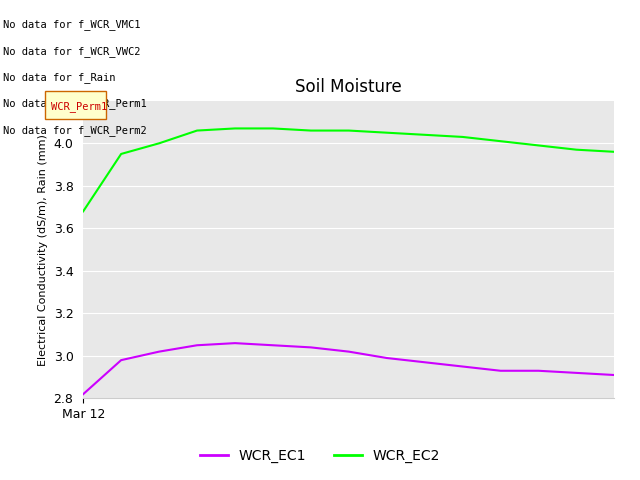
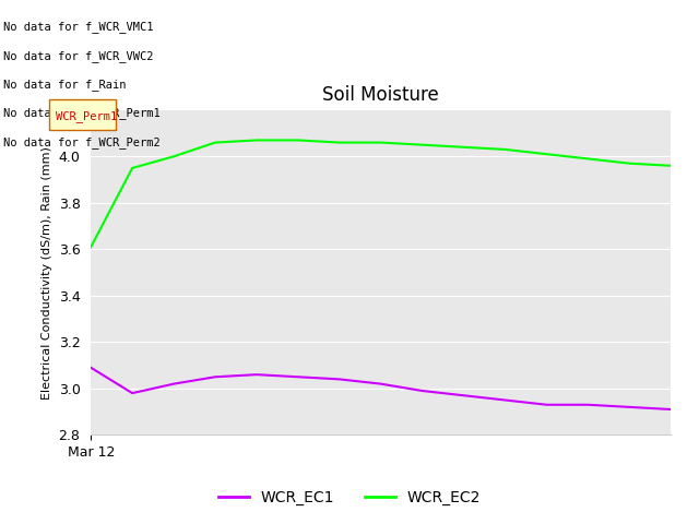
WCR_EC1/Mar 12: 2.82 -> 3.09
WCR_EC2/Mar 12: 3.68 -> 3.61
